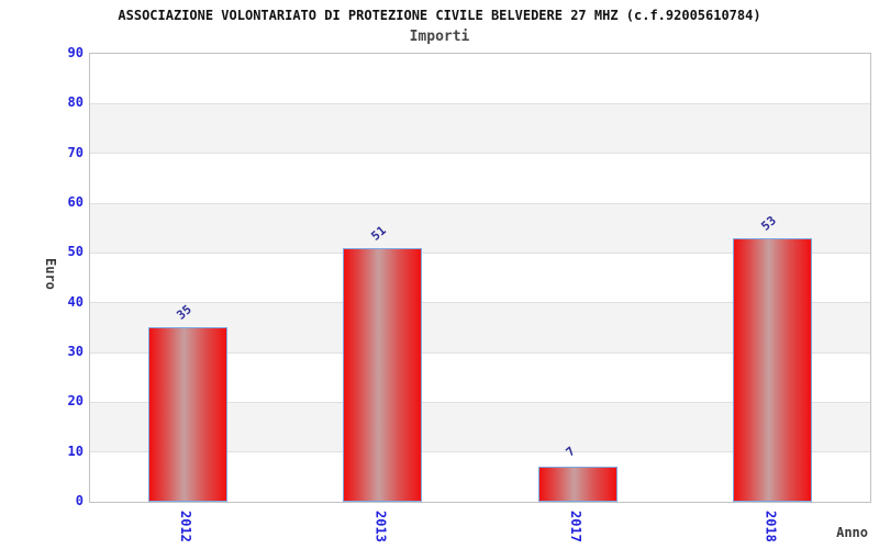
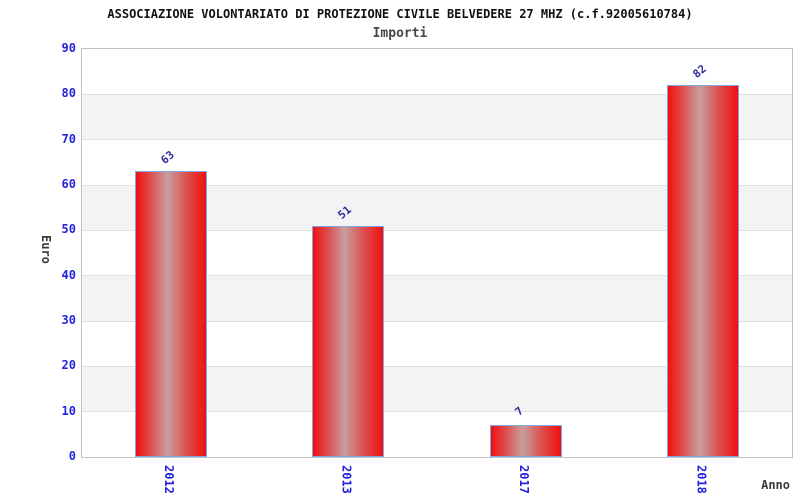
2012: 35 -> 63
2018: 53 -> 82
